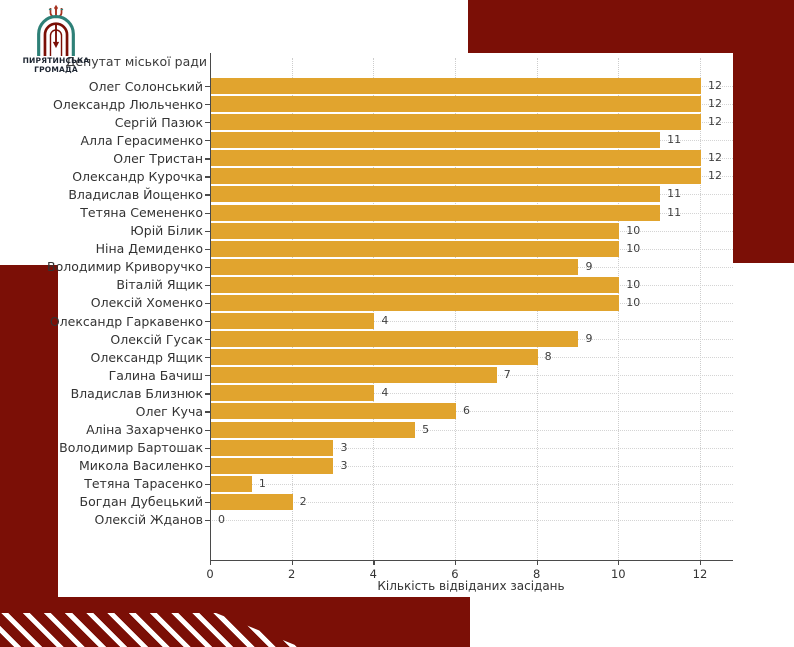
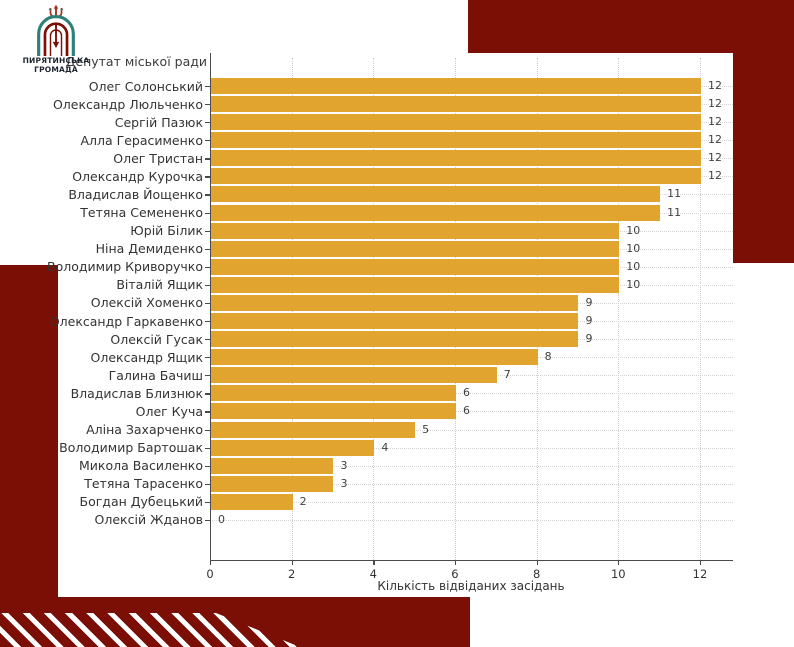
Алла Герасименко: 11 -> 12
Володимир Криворучко: 9 -> 10
Олексій Хоменко: 10 -> 9
Олександр Гаркавенко: 4 -> 9
Владислав Близнюк: 4 -> 6
Володимир Бартошак: 3 -> 4
Тетяна Тарасенко: 1 -> 3
